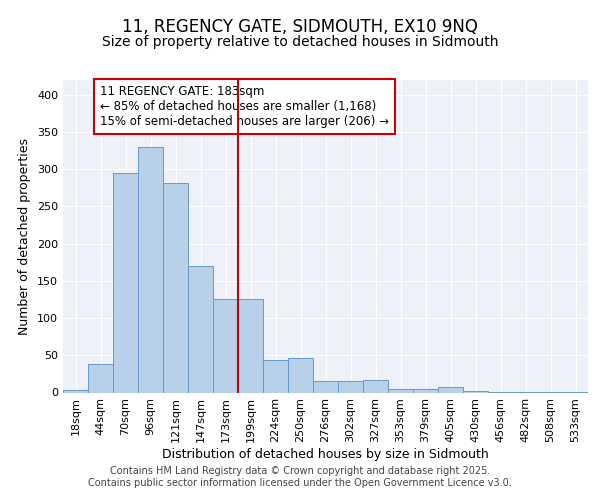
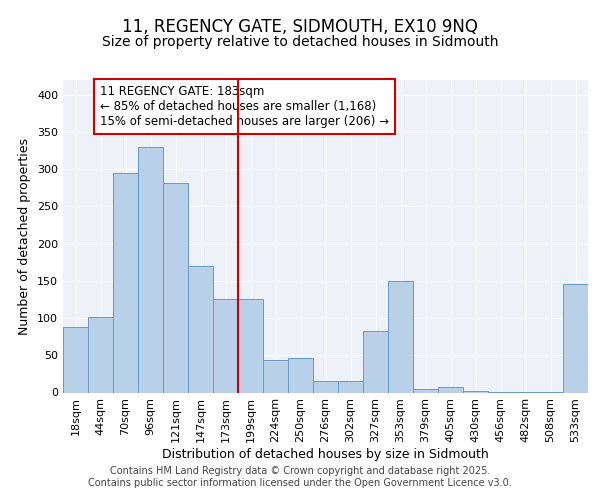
18sqm: 3 -> 88
44sqm: 38 -> 102
327sqm: 17 -> 82
353sqm: 5 -> 150
533sqm: 1 -> 146
